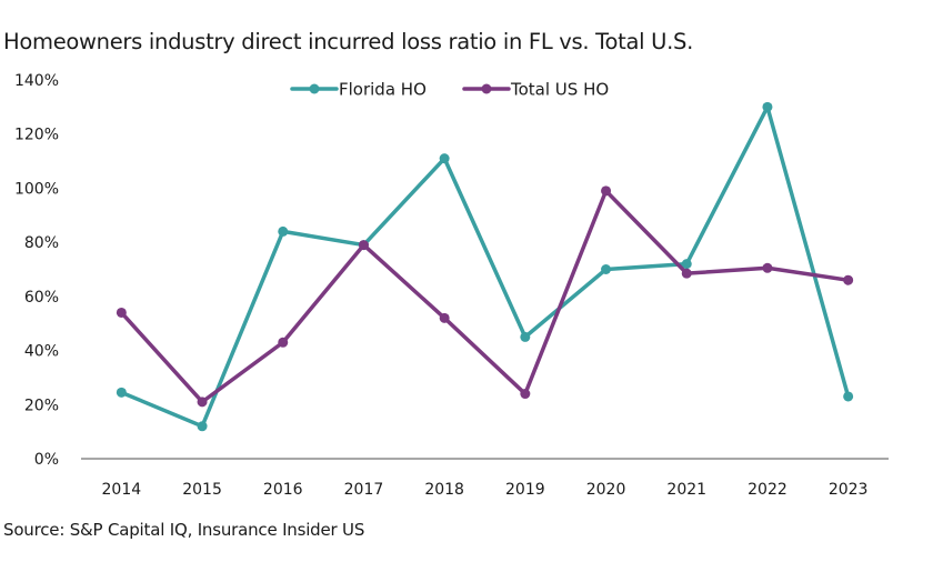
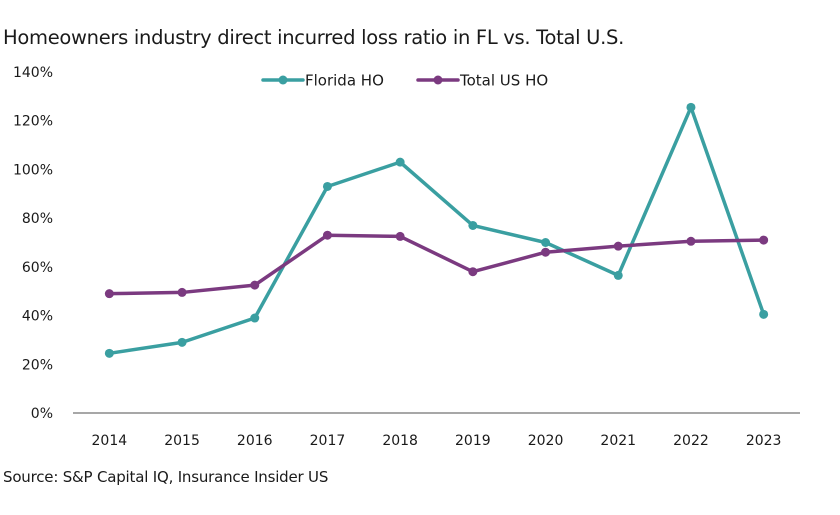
Total US HO/2014: 54% -> 49%
Florida HO/2015: 12% -> 29%
Total US HO/2015: 21% -> 50%
Florida HO/2016: 84% -> 39%
Total US HO/2016: 43% -> 52%
Florida HO/2017: 79% -> 93%
Total US HO/2017: 79% -> 73%
Florida HO/2018: 111% -> 103%
Total US HO/2018: 52% -> 72%
Florida HO/2019: 45% -> 77%
Total US HO/2019: 24% -> 58%
Total US HO/2020: 99% -> 66%
Florida HO/2021: 72% -> 56%
Florida HO/2022: 130% -> 126%
Florida HO/2023: 23% -> 40%
Total US HO/2023: 66% -> 71%
